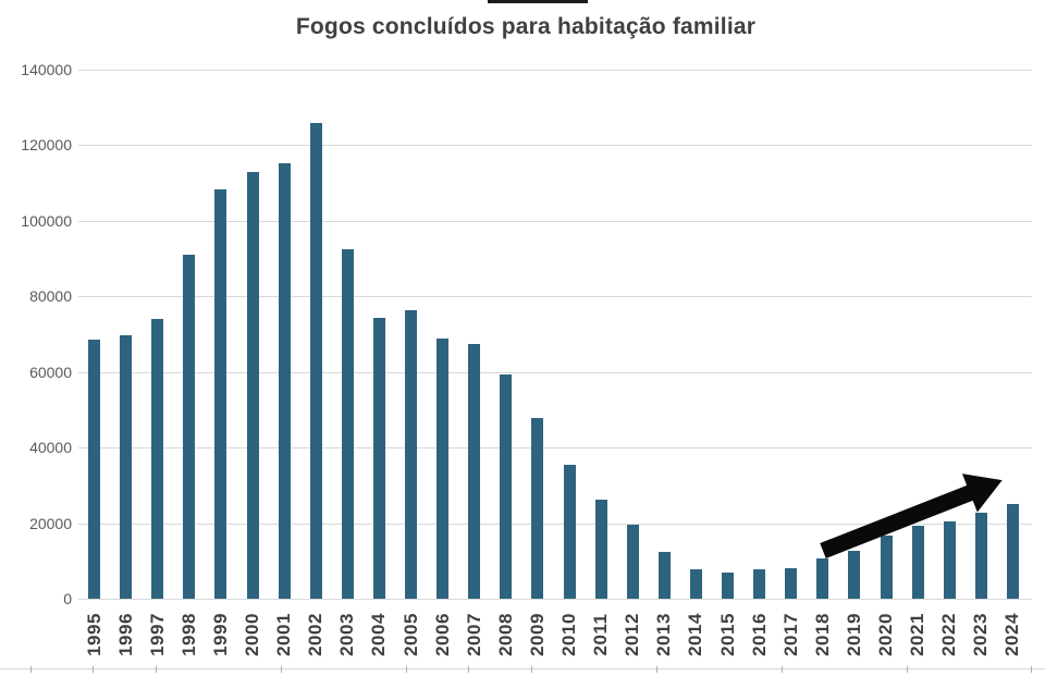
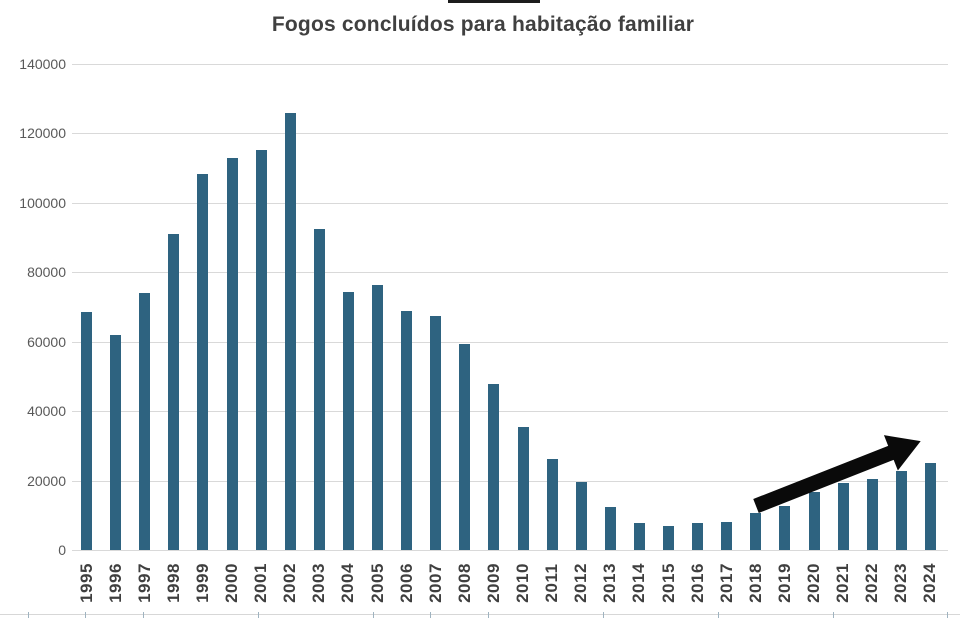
1996: 70000 -> 62000
